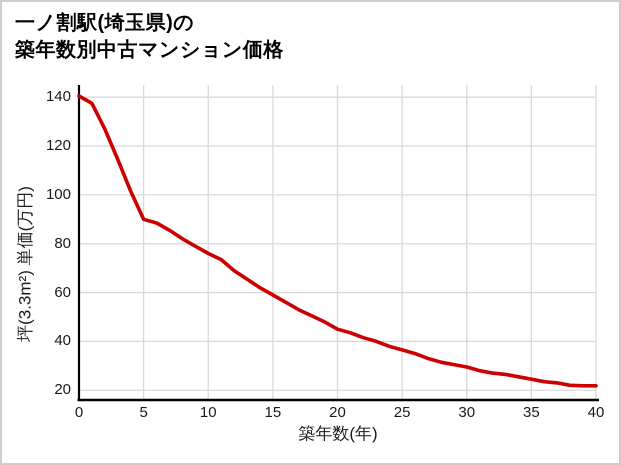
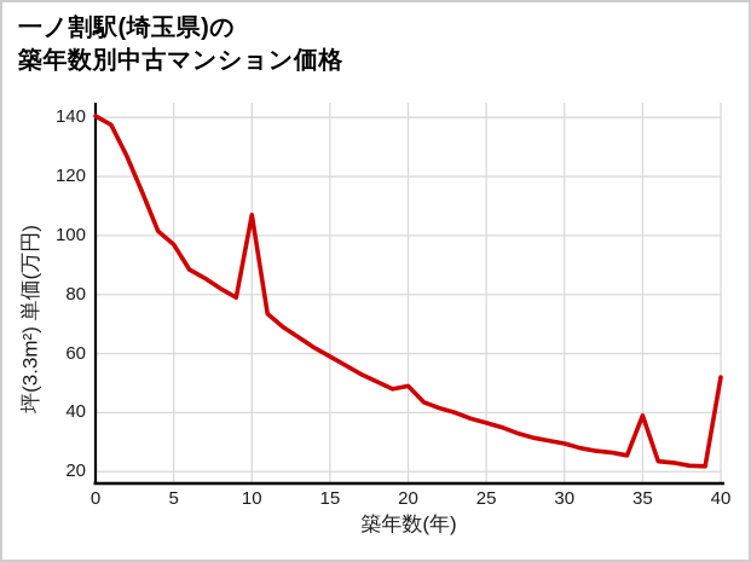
5: 90 -> 97
10: 76 -> 107
20: 45 -> 49
35: 24 -> 39
40: 22 -> 52
